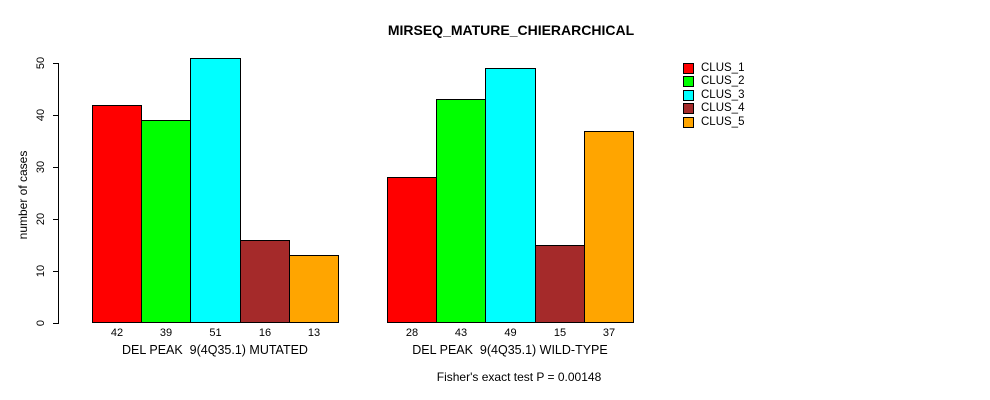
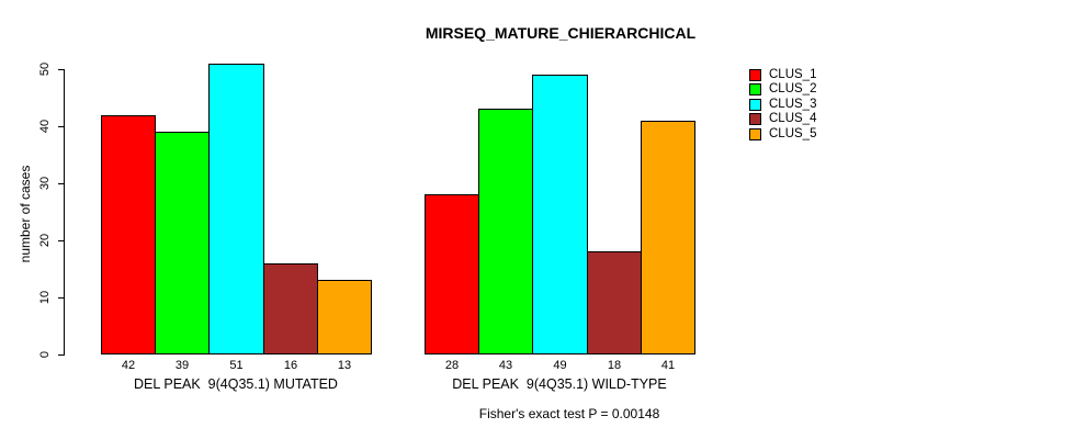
CLUS_4/DEL PEAK 9(4Q35.1) WILD-TYPE: 15 -> 18
CLUS_5/DEL PEAK 9(4Q35.1) WILD-TYPE: 37 -> 41
